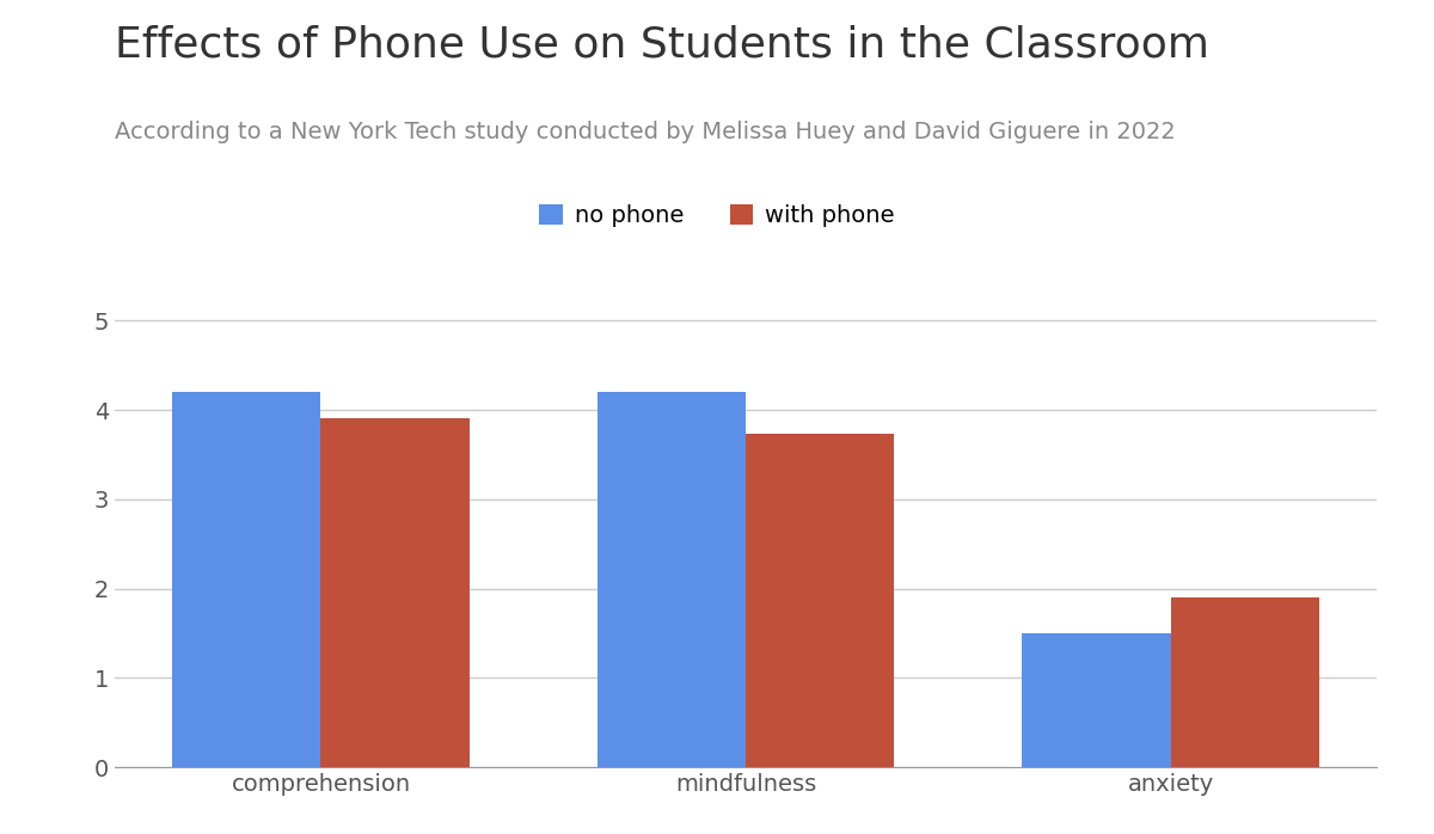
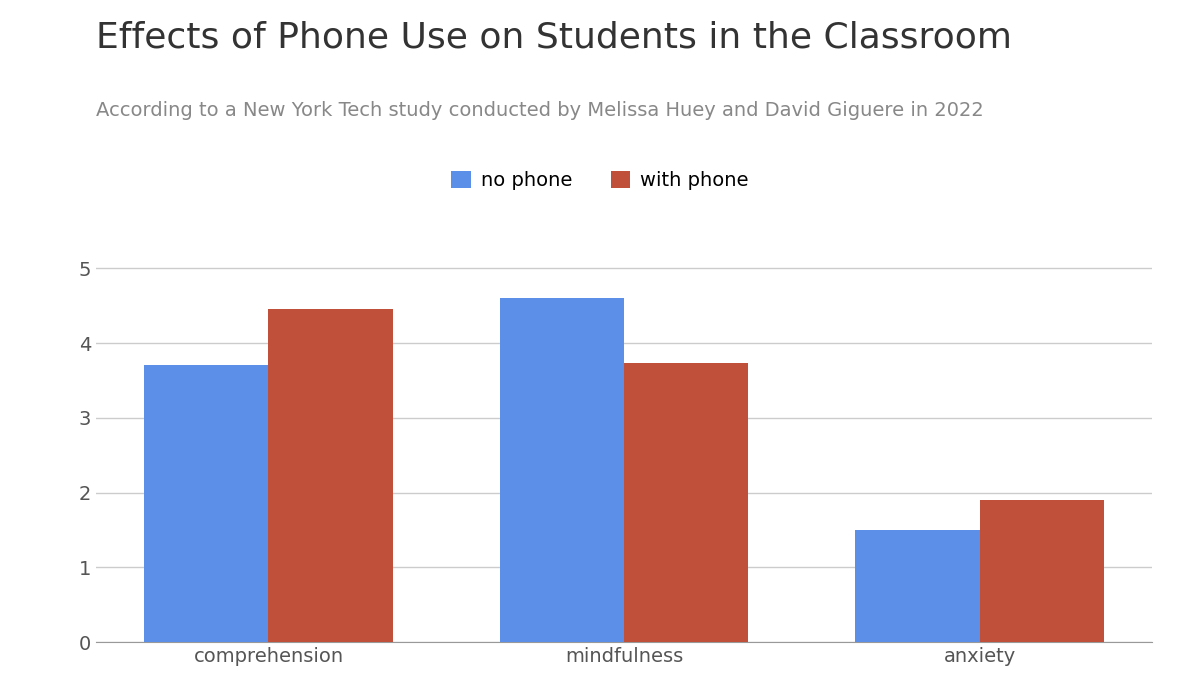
no phone/comprehension: 4.2 -> 3.7
with phone/comprehension: 3.90 -> 4.46
no phone/mindfulness: 4.2 -> 4.6
